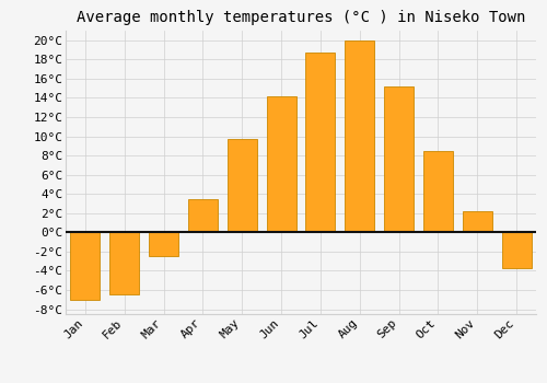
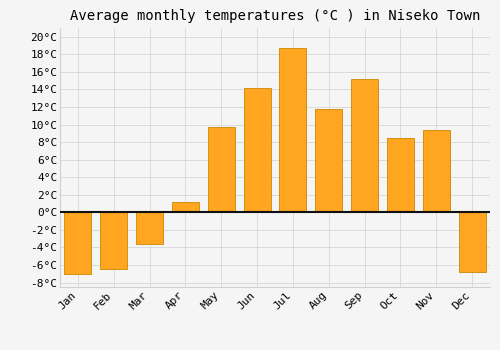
Mar: -2.5°C -> -3.6°C
Apr: 3.5°C -> 1.2°C
Aug: 20.0°C -> 11.8°C
Nov: 2.2°C -> 9.4°C
Dec: -3.7°C -> -6.8°C
